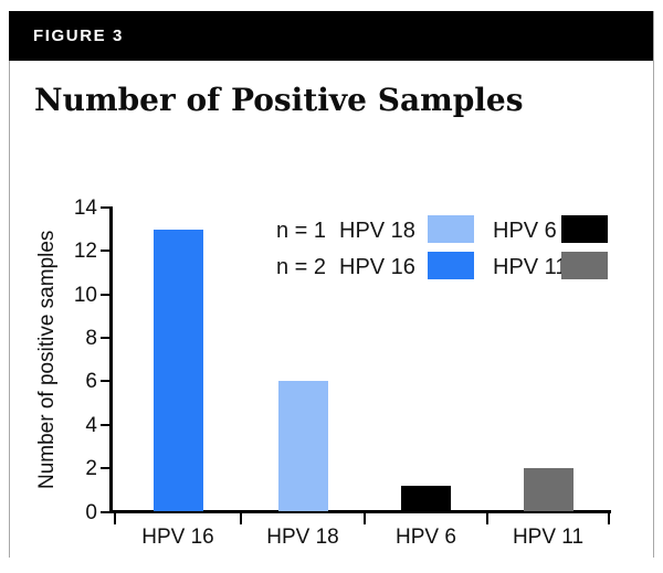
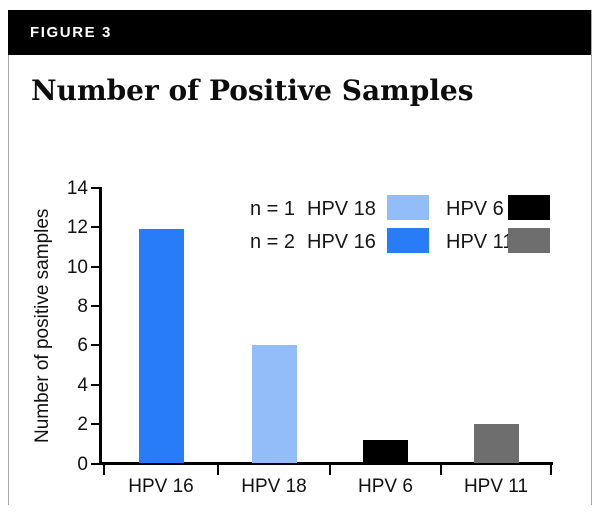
HPV 16: 13.0 -> 11.9
